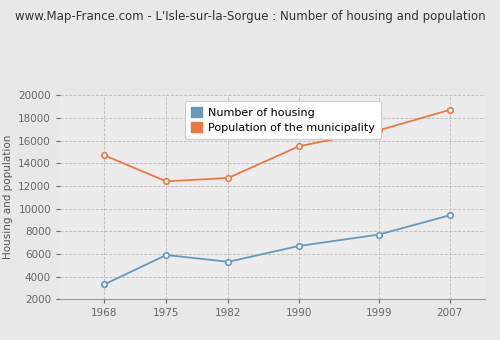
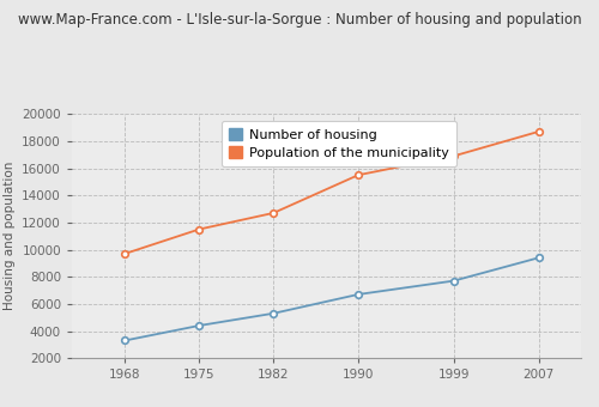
Population of the municipality/1968: 14700 -> 9700
Number of housing/1975: 5900 -> 4400
Population of the municipality/1975: 12400 -> 11500
